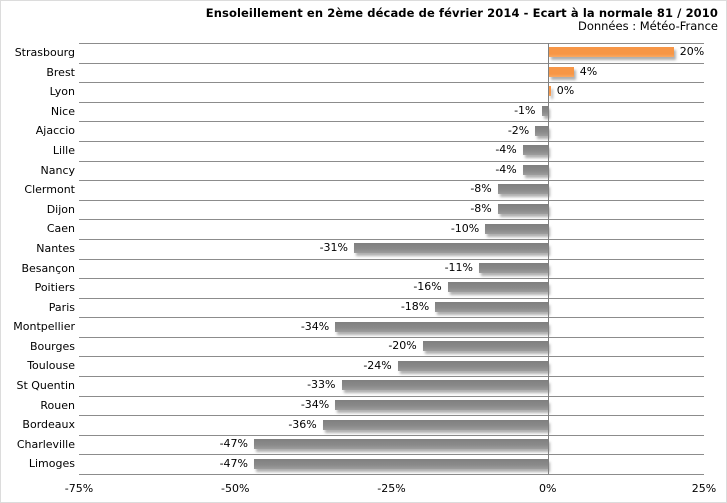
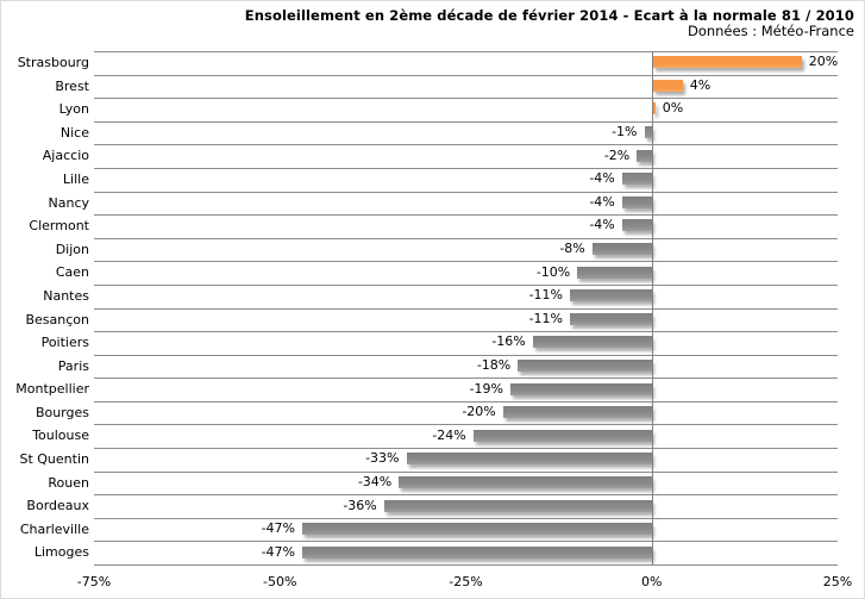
Clermont: -8% -> -4%
Nantes: -31% -> -11%
Montpellier: -34% -> -19%
